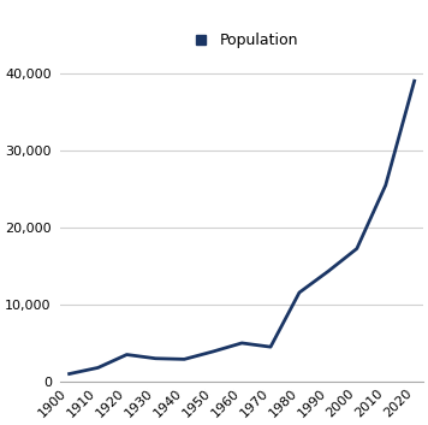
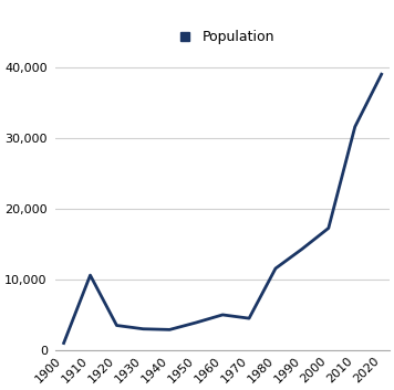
1910: 1,800 -> 10,600
2010: 25,500 -> 31,600
